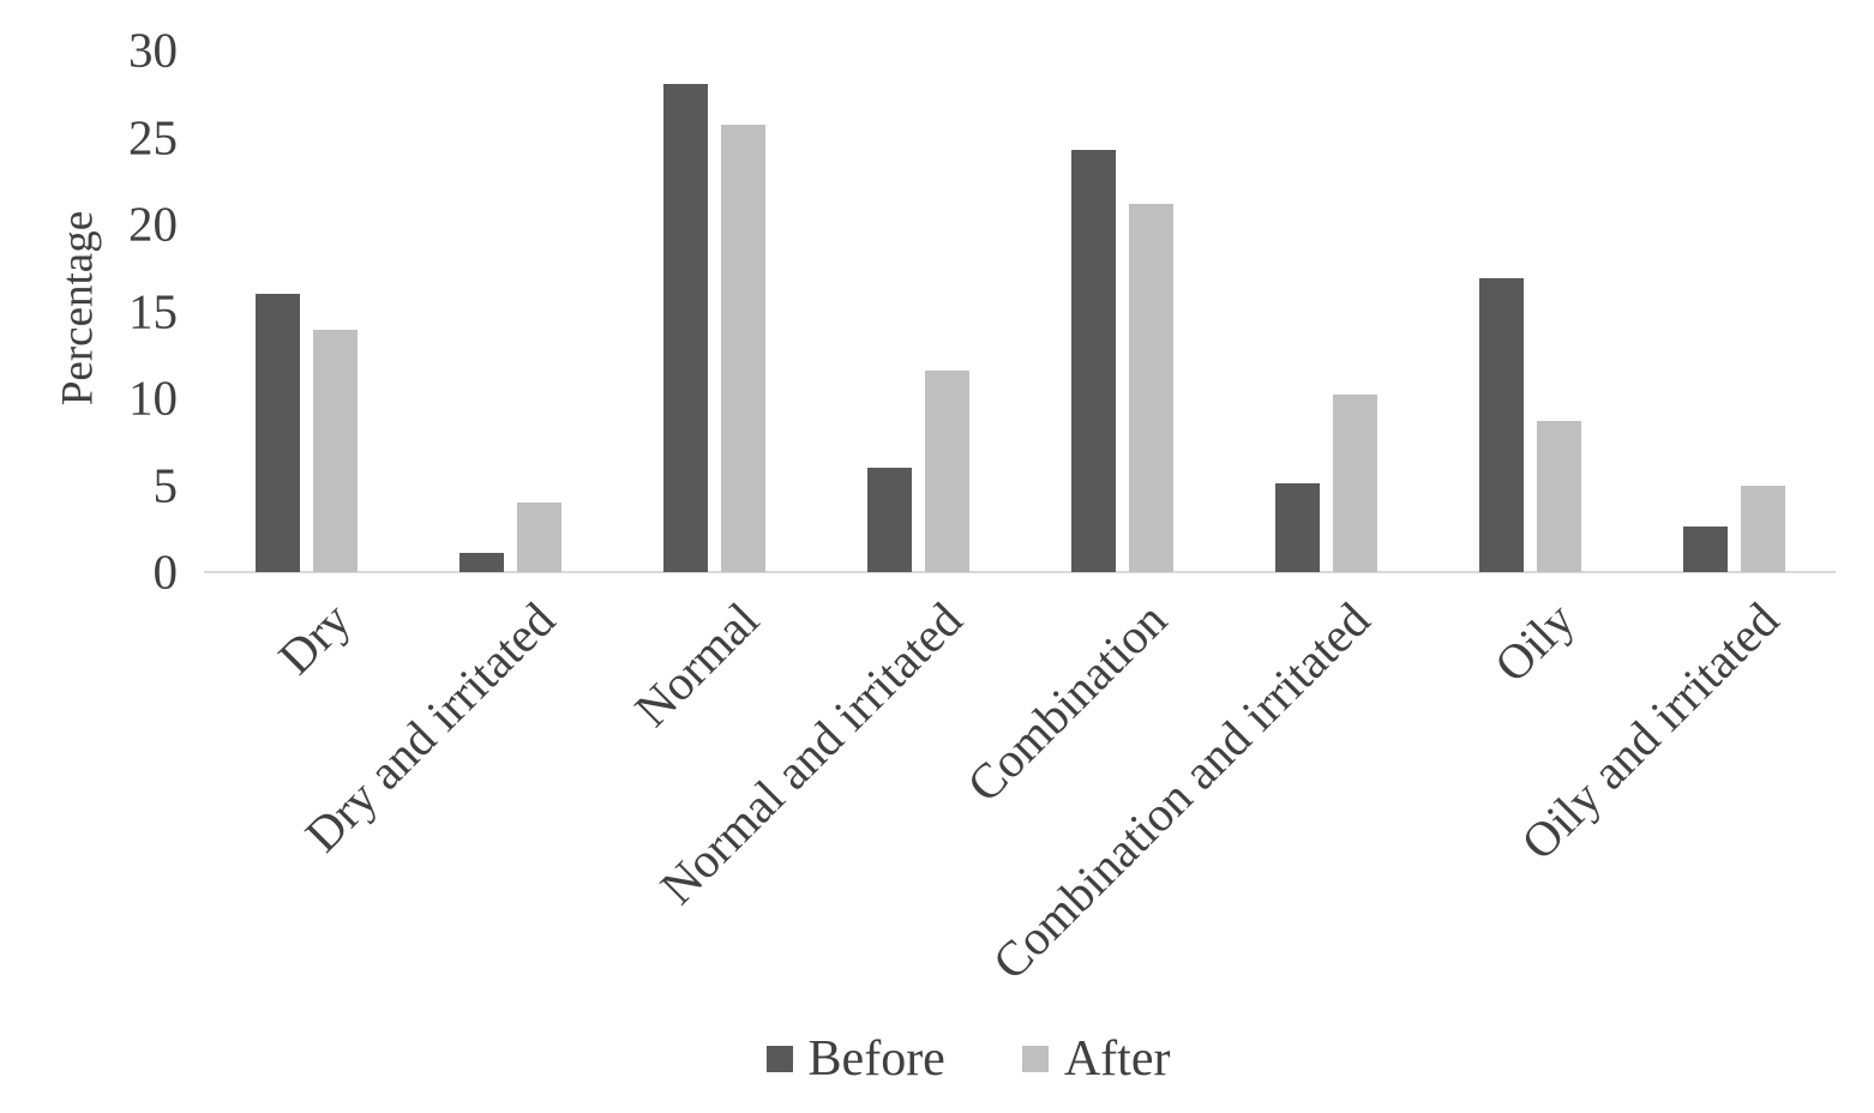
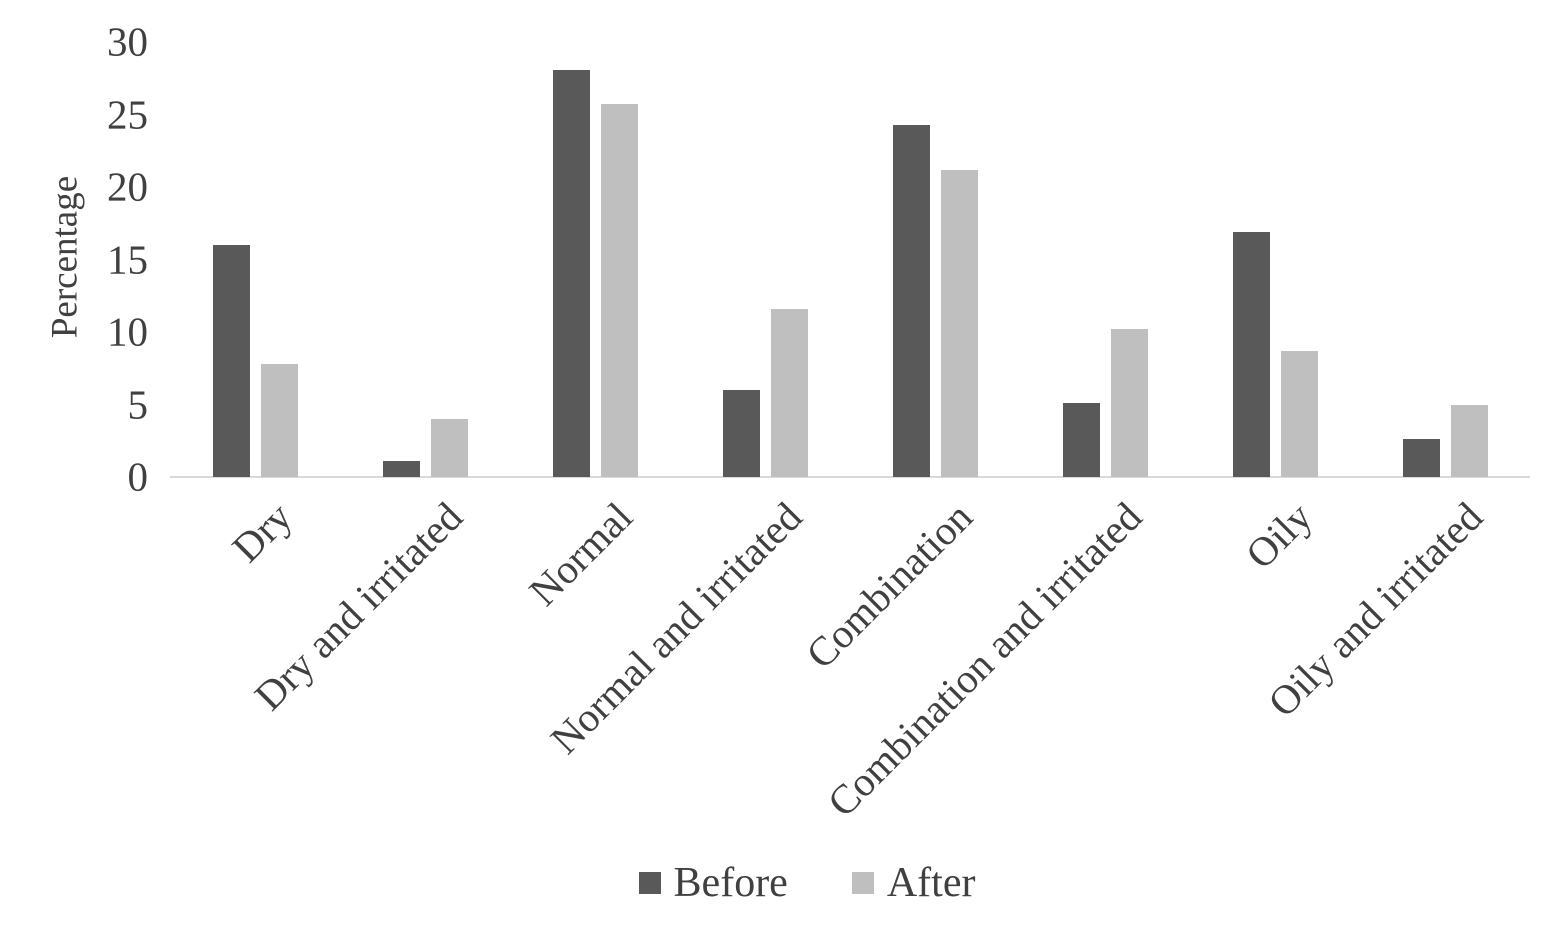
After/Dry: 13.9 -> 7.8
